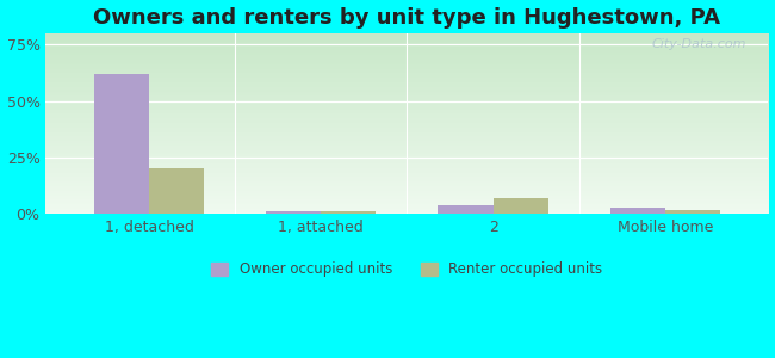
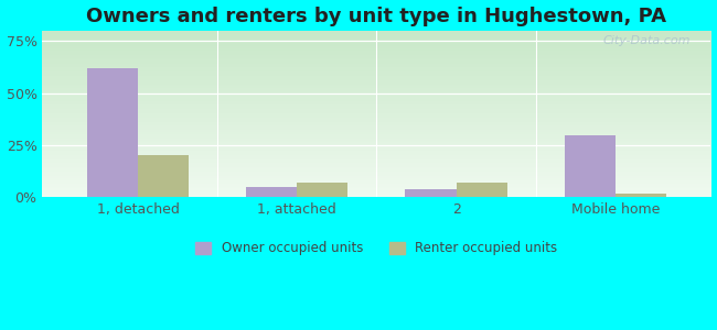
Owner occupied units/1, attached: 1% -> 5%
Renter occupied units/1, attached: 1% -> 7%
Owner occupied units/Mobile home: 3% -> 30%
